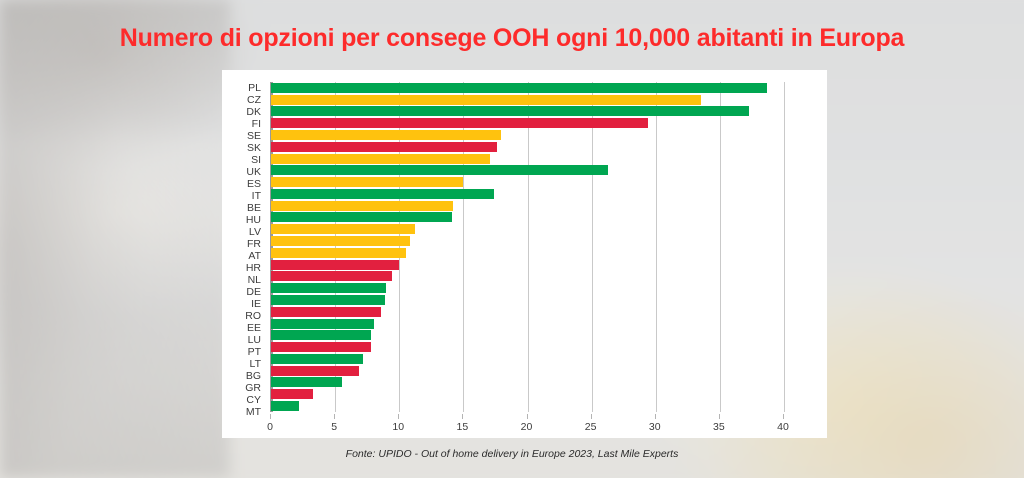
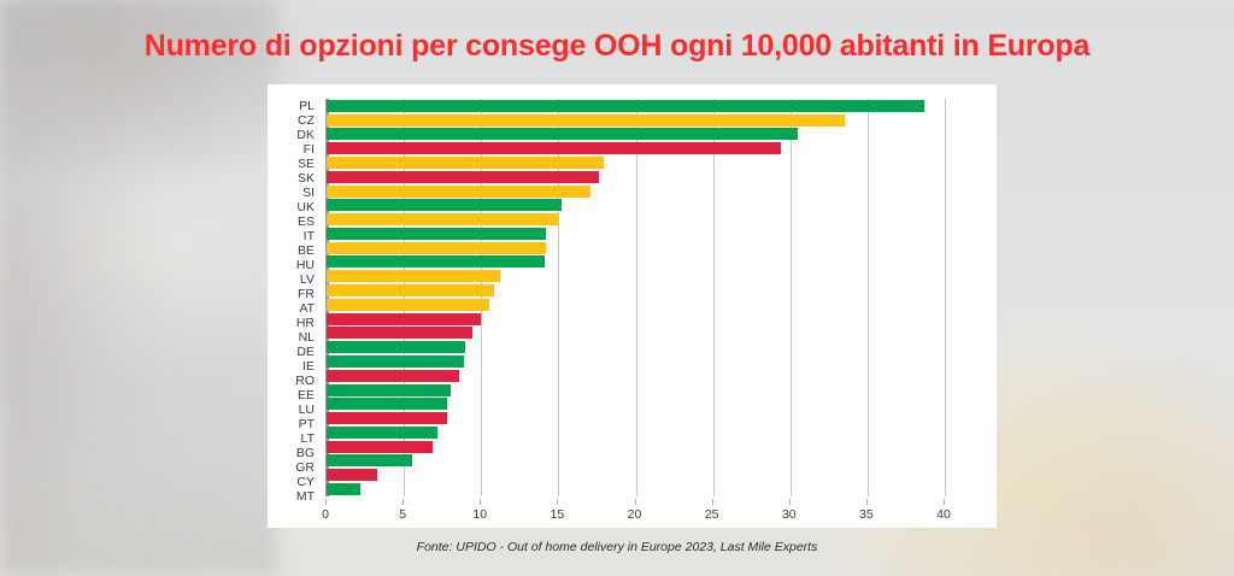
DK: 37.3 -> 30.5
UK: 26.3 -> 15.2
IT: 17.4 -> 14.2
